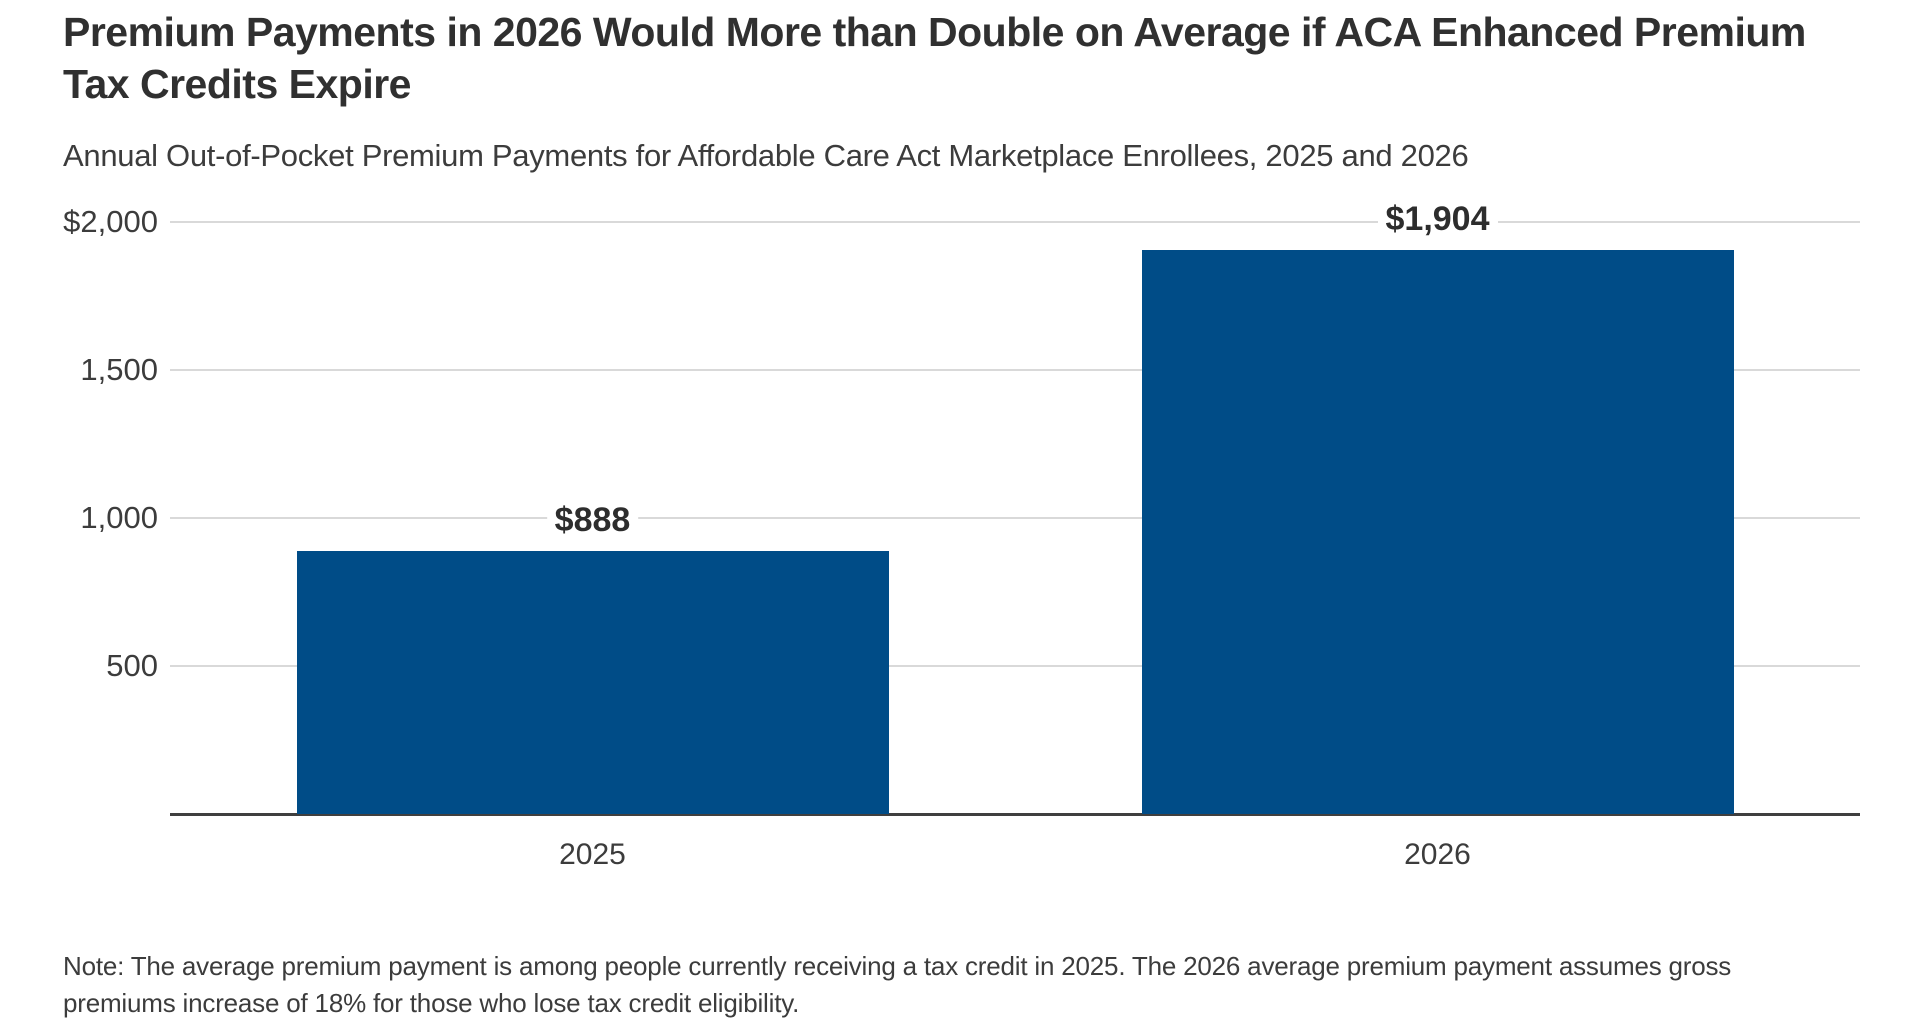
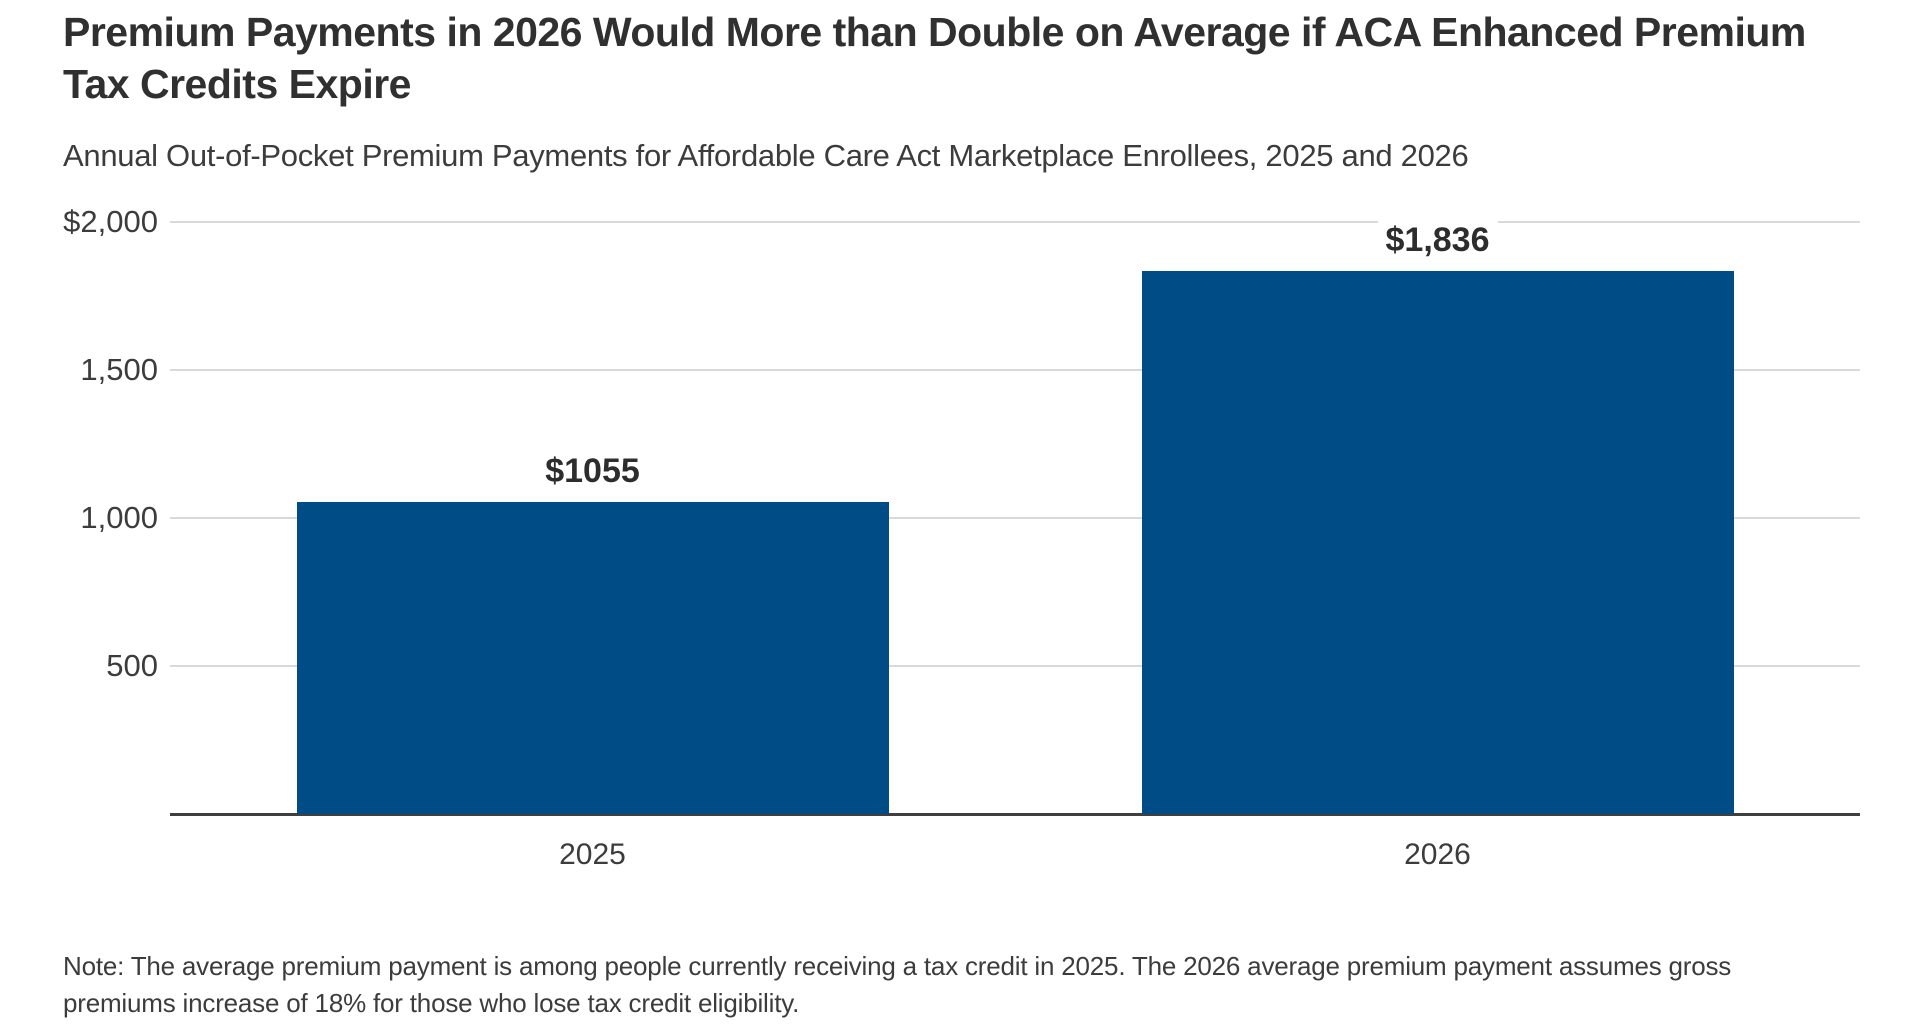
2025: $888 -> $1055
2026: $1,904 -> $1,836
